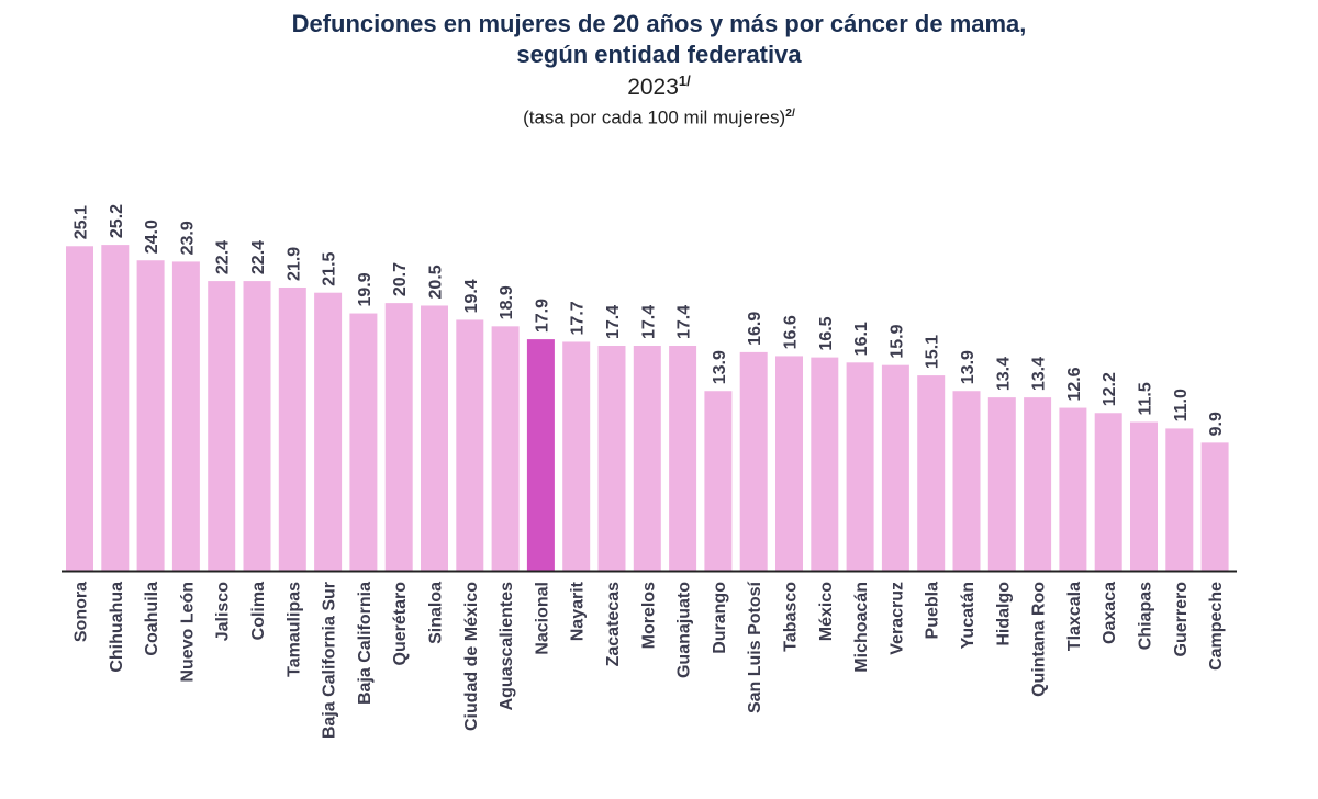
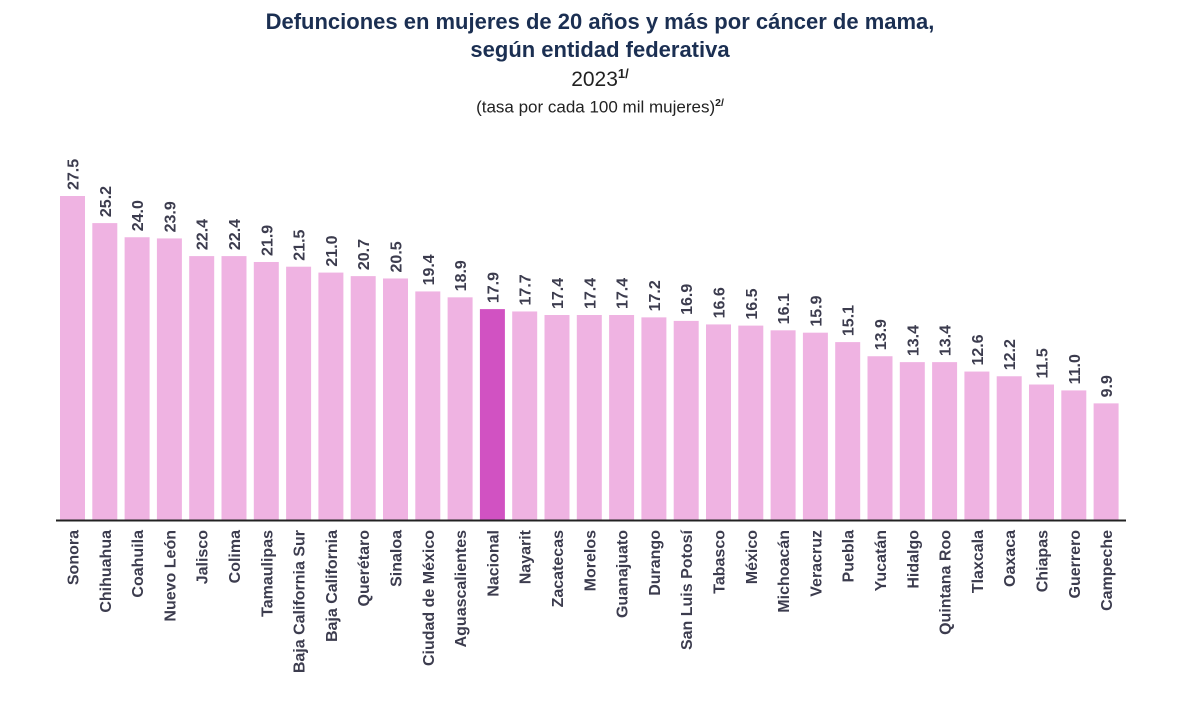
Sonora: 25.1 -> 27.5
Baja California: 19.9 -> 21.0
Durango: 13.9 -> 17.2
